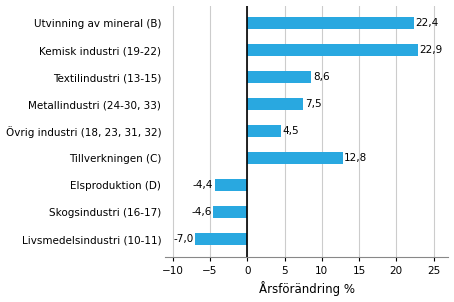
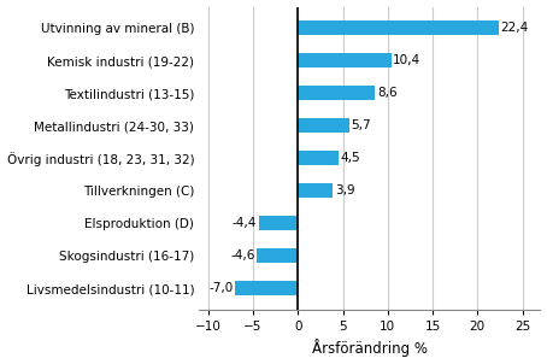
Kemisk industri (19-22): 22,9 -> 10,4
Metallindustri (24-30, 33): 7,5 -> 5,7
Tillverkningen (C): 12,8 -> 3,9
